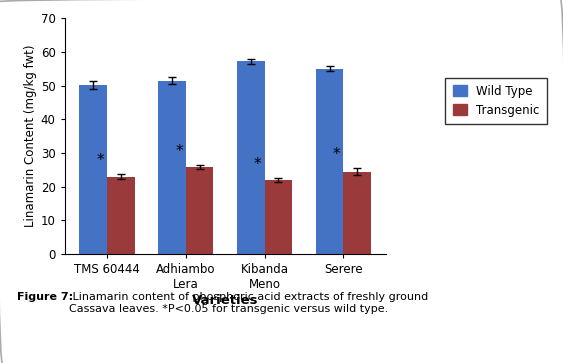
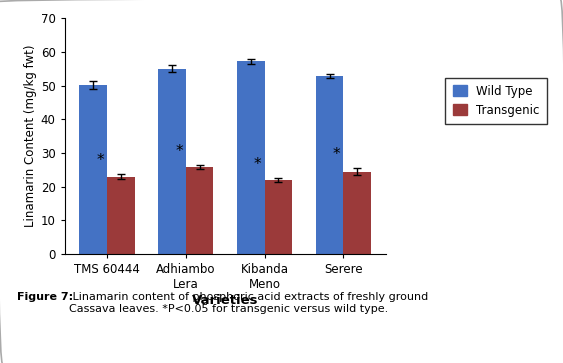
Wild Type/Adhiambo Lera: 51.5 -> 55.0
Wild Type/Serere: 55.0 -> 52.8
